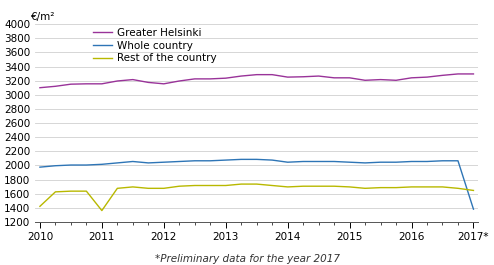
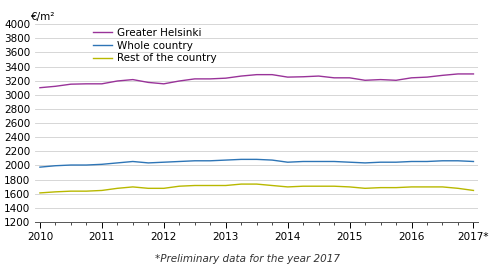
Rest of the country/2010: 1420 -> 1610
Rest of the country/2011: 1360 -> 1640
Whole country/2017*: 1380 -> 2060
